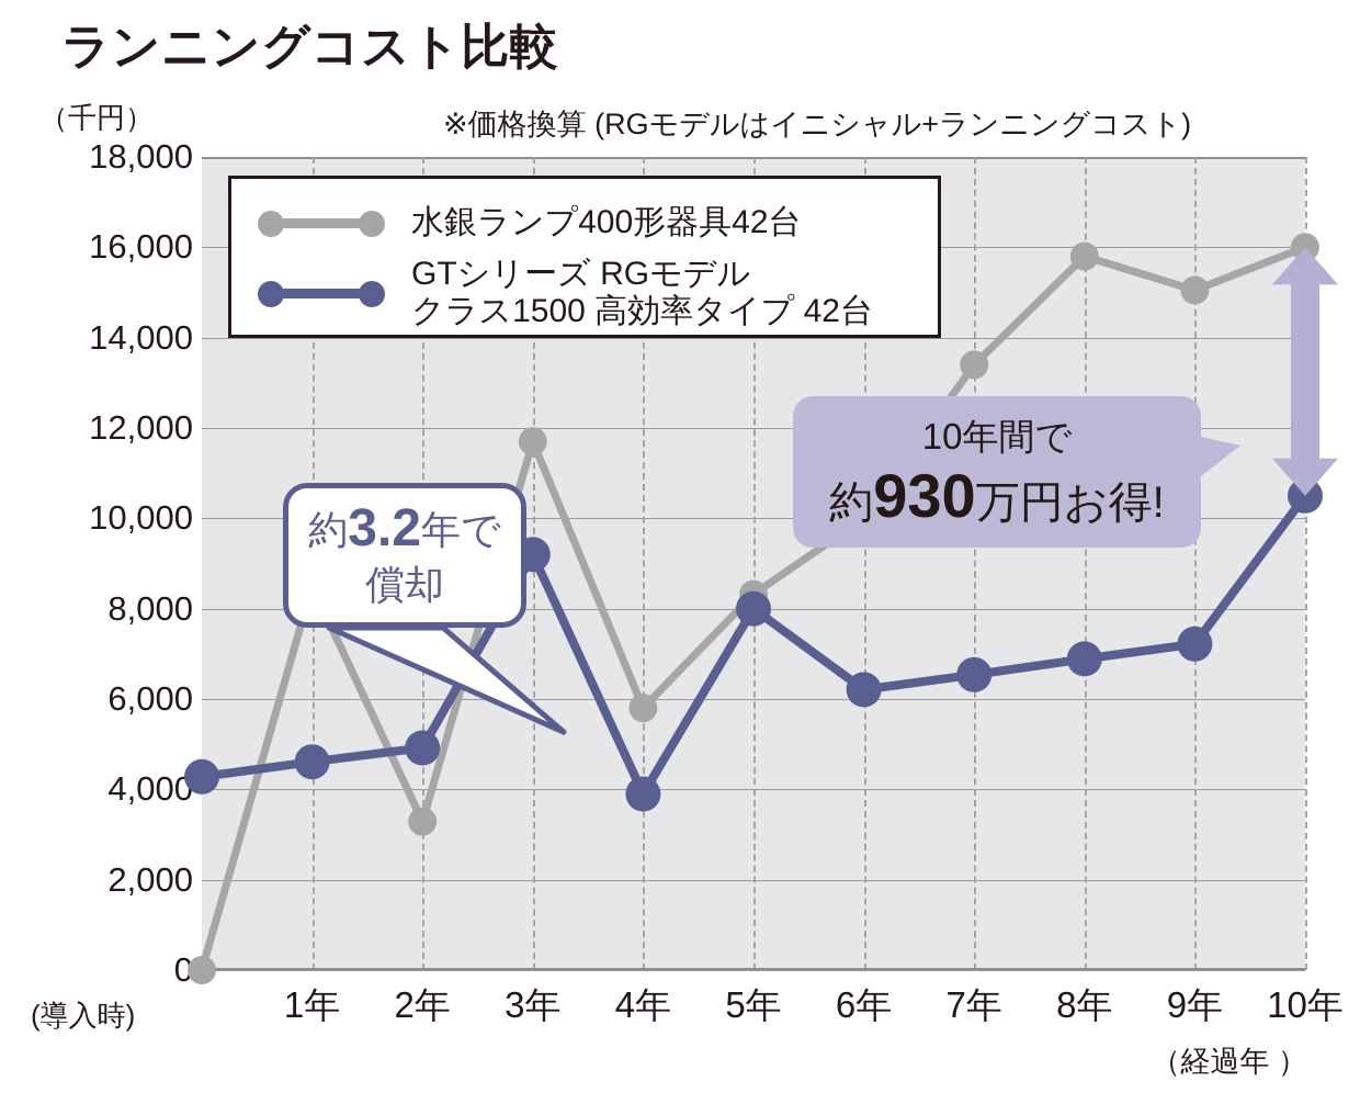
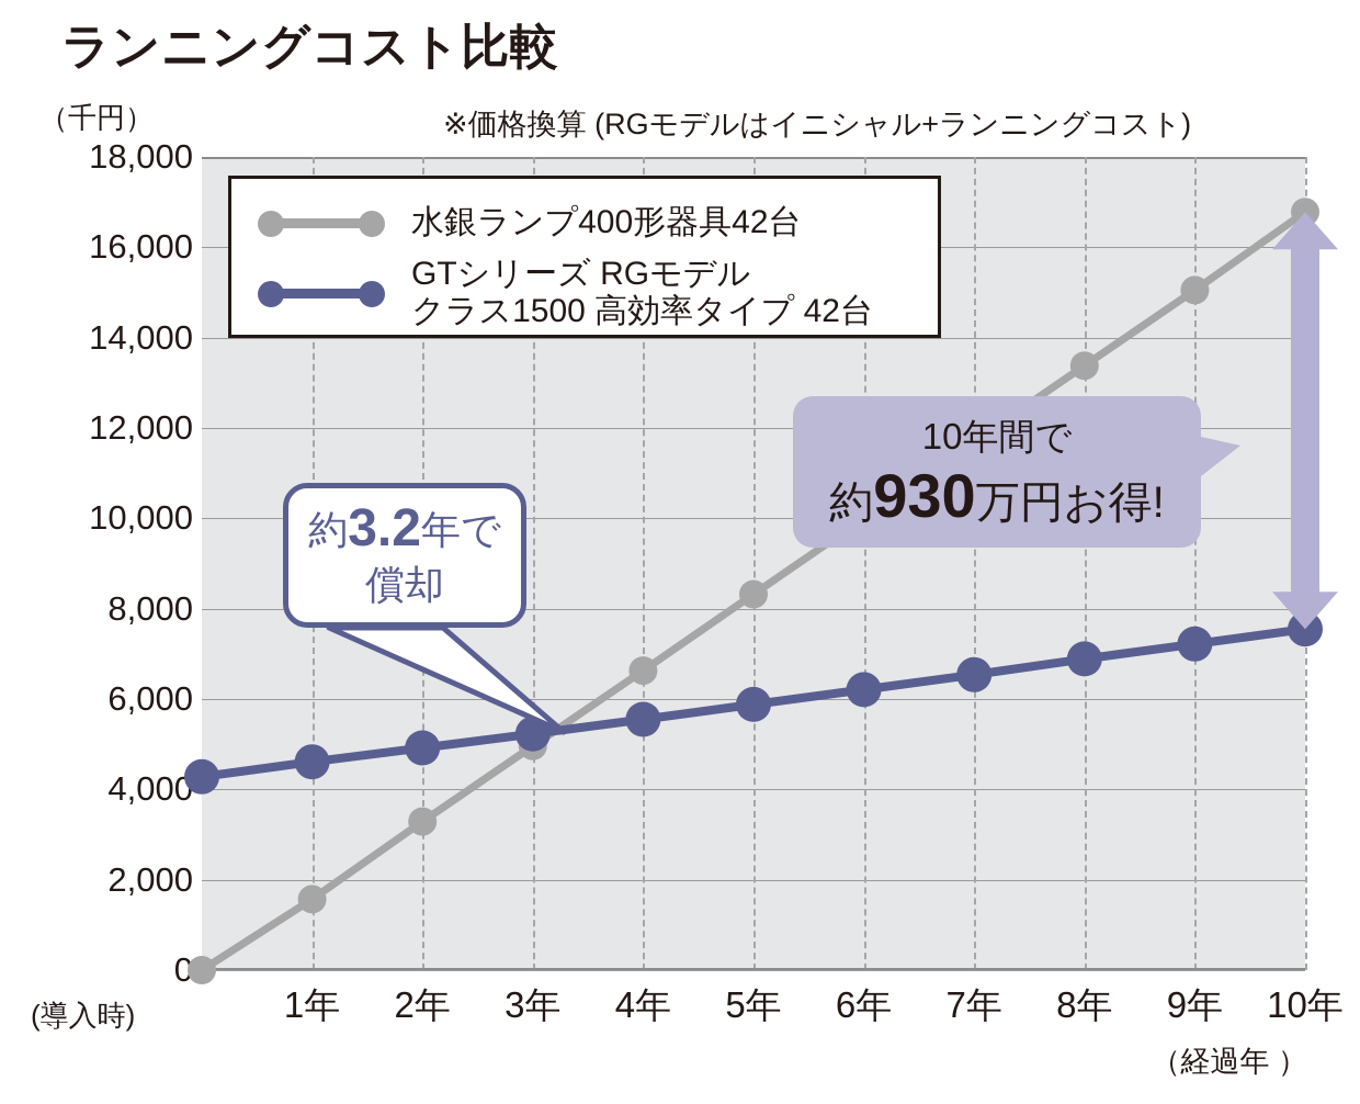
水銀ランプ400形器具42台/1年: 8500 -> 1600
水銀ランプ400形器具42台/3年: 11700 -> 5000
GTシリーズ RGモデル クラス1500 高効率タイプ 42台/3年: 9200 -> 5200
水銀ランプ400形器具42台/4年: 5800 -> 6600
GTシリーズ RGモデル クラス1500 高効率タイプ 42台/4年: 3900 -> 5600
GTシリーズ RGモデル クラス1500 高効率タイプ 42台/5年: 8000 -> 5900
水銀ランプ400形器具42台/7年: 13400 -> 11700
水銀ランプ400形器具42台/8年: 15800 -> 13400
水銀ランプ400形器具42台/10年: 16000 -> 16800
GTシリーズ RGモデル クラス1500 高効率タイプ 42台/10年: 10500 -> 7600
